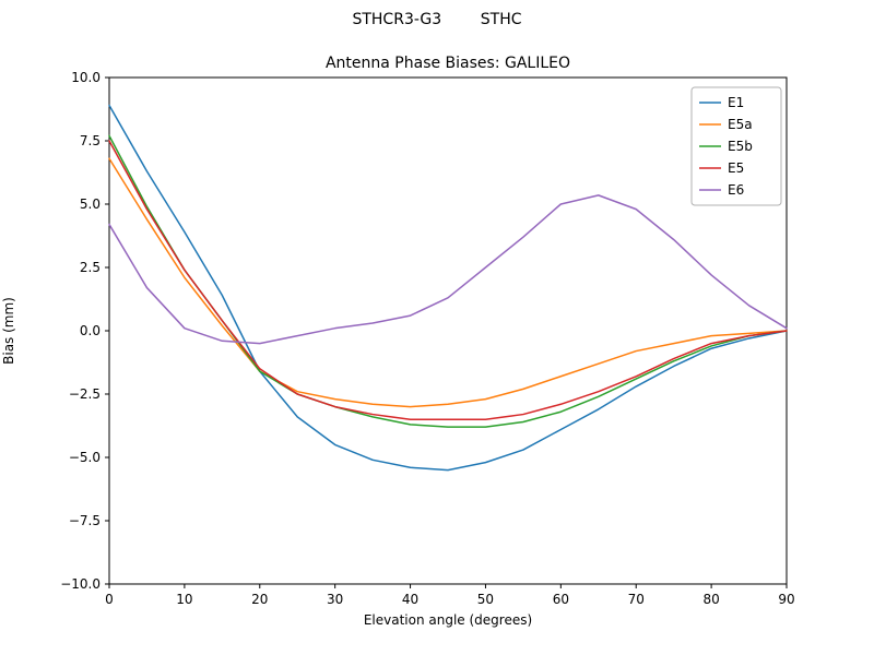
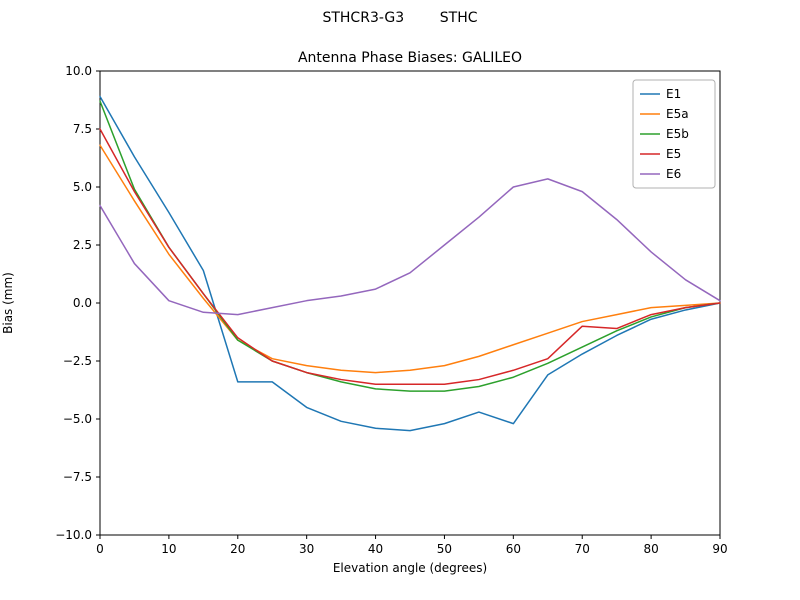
E5b/0: 7.7 -> 8.7
E1/20: -1.6 -> -3.4
E1/60: -3.9 -> -5.2
E5/70: -1.8 -> -1.0
